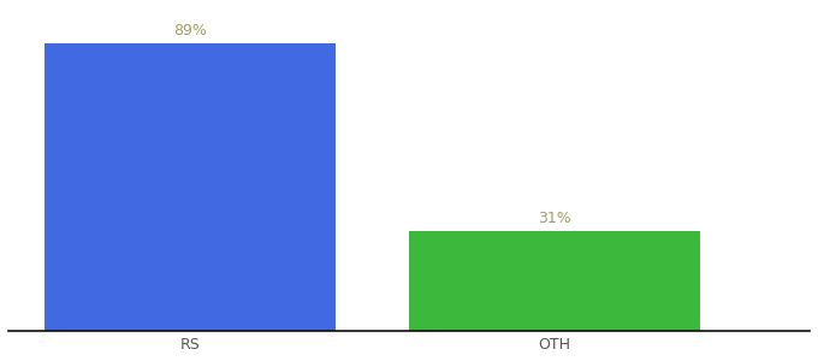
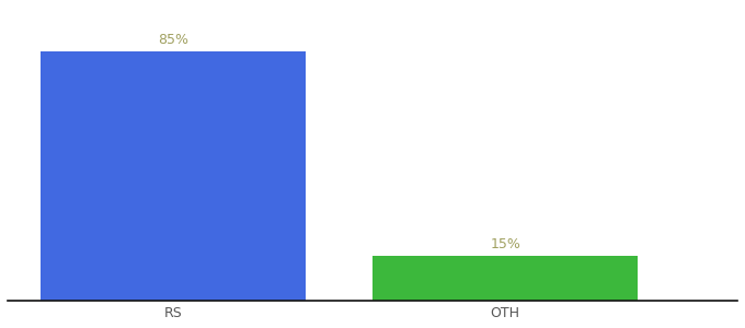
RS: 89% -> 85%
OTH: 31% -> 15%
